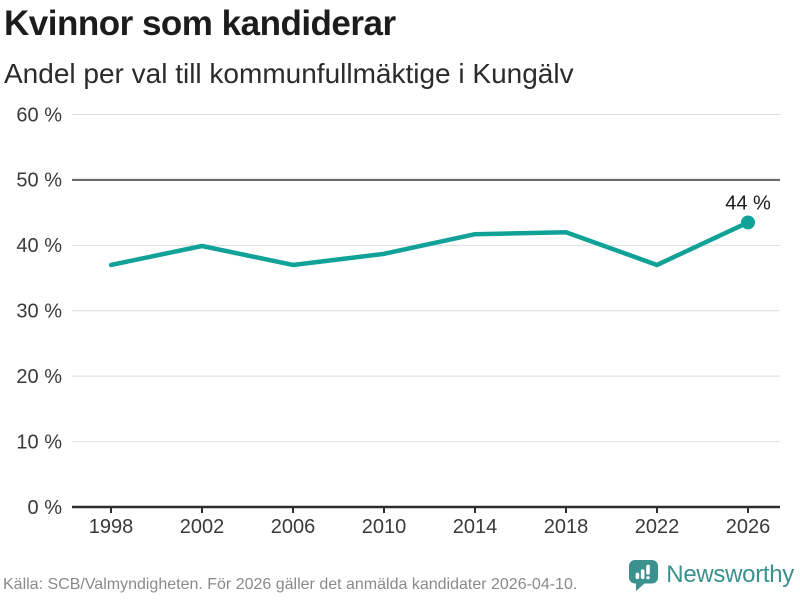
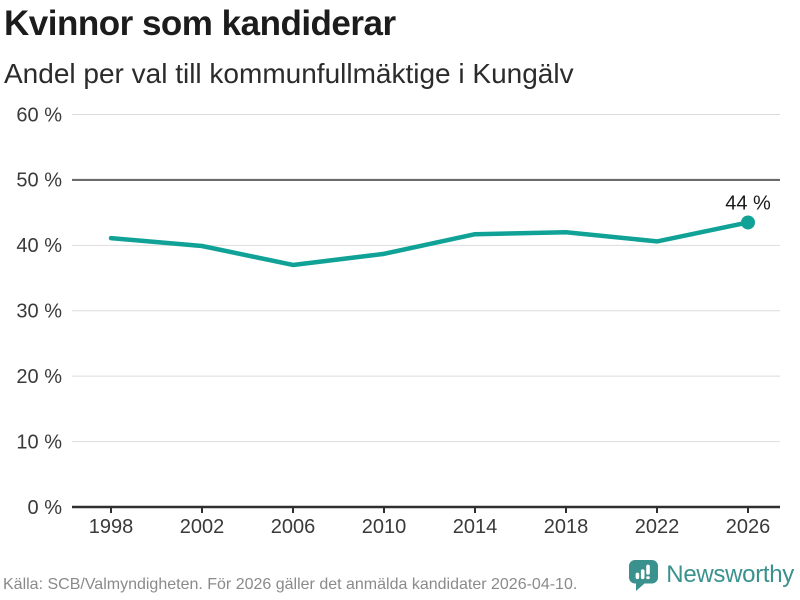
1998: 37% -> 41%
2022: 37% -> 41%
